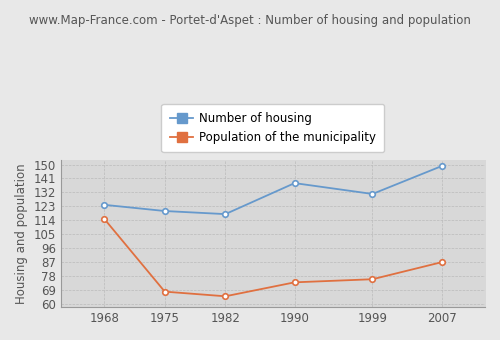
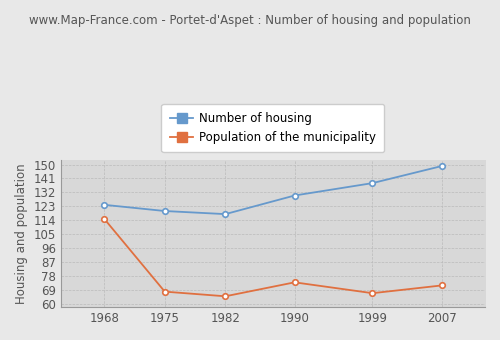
Number of housing/1990: 138 -> 130
Number of housing/1999: 131 -> 138
Population of the municipality/1999: 76 -> 67
Population of the municipality/2007: 87 -> 72
